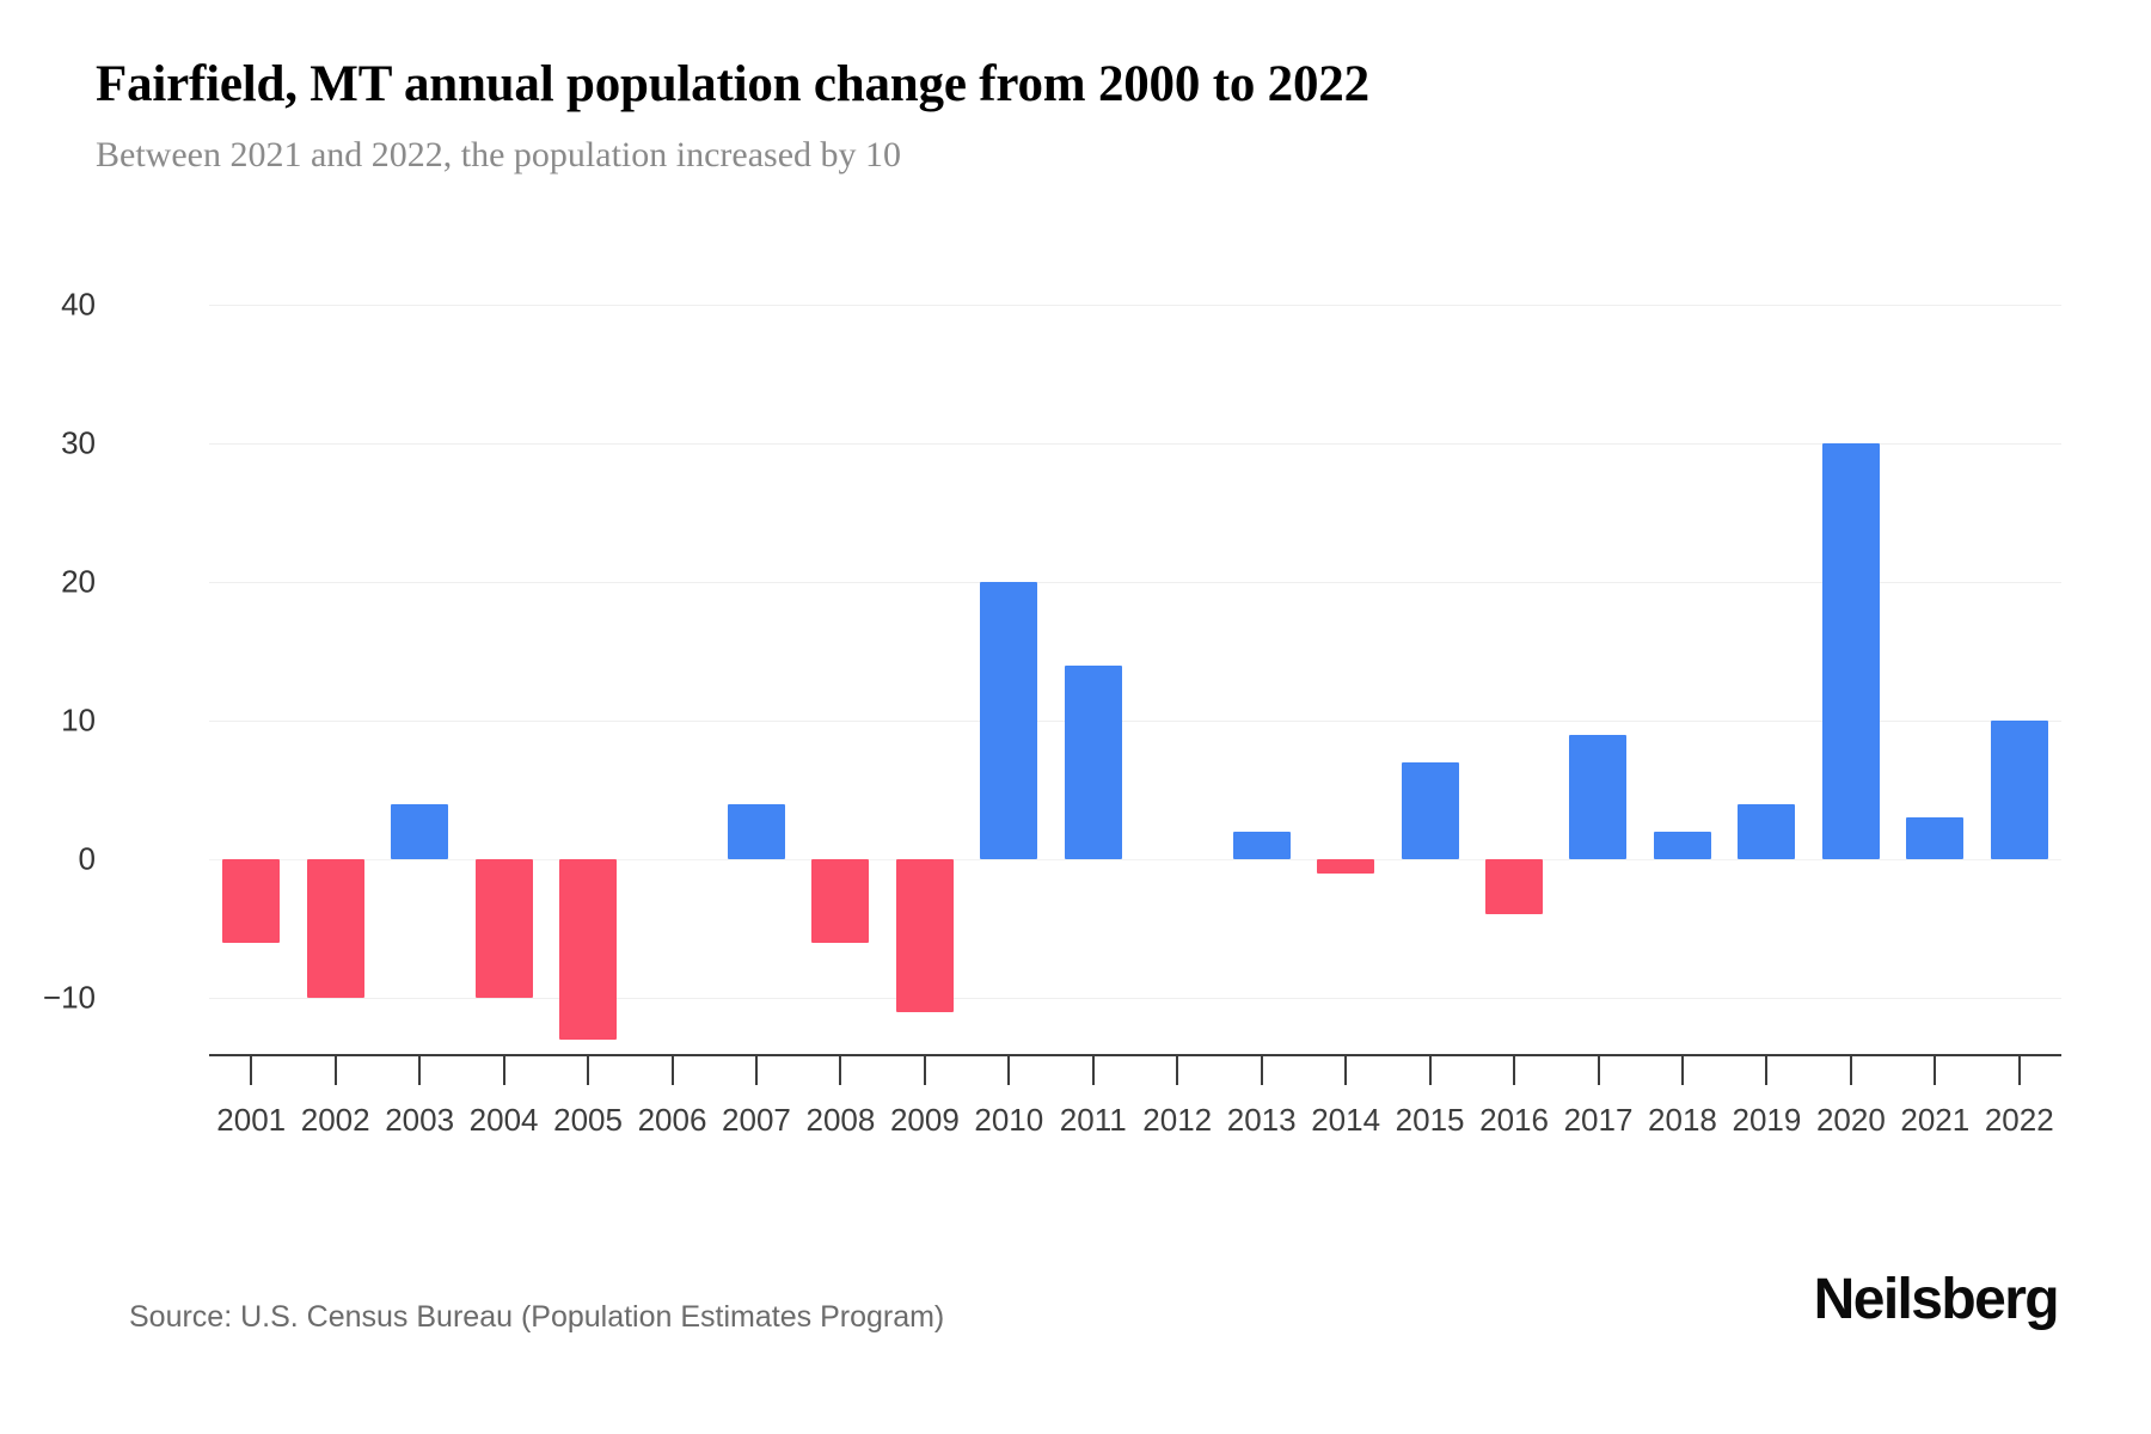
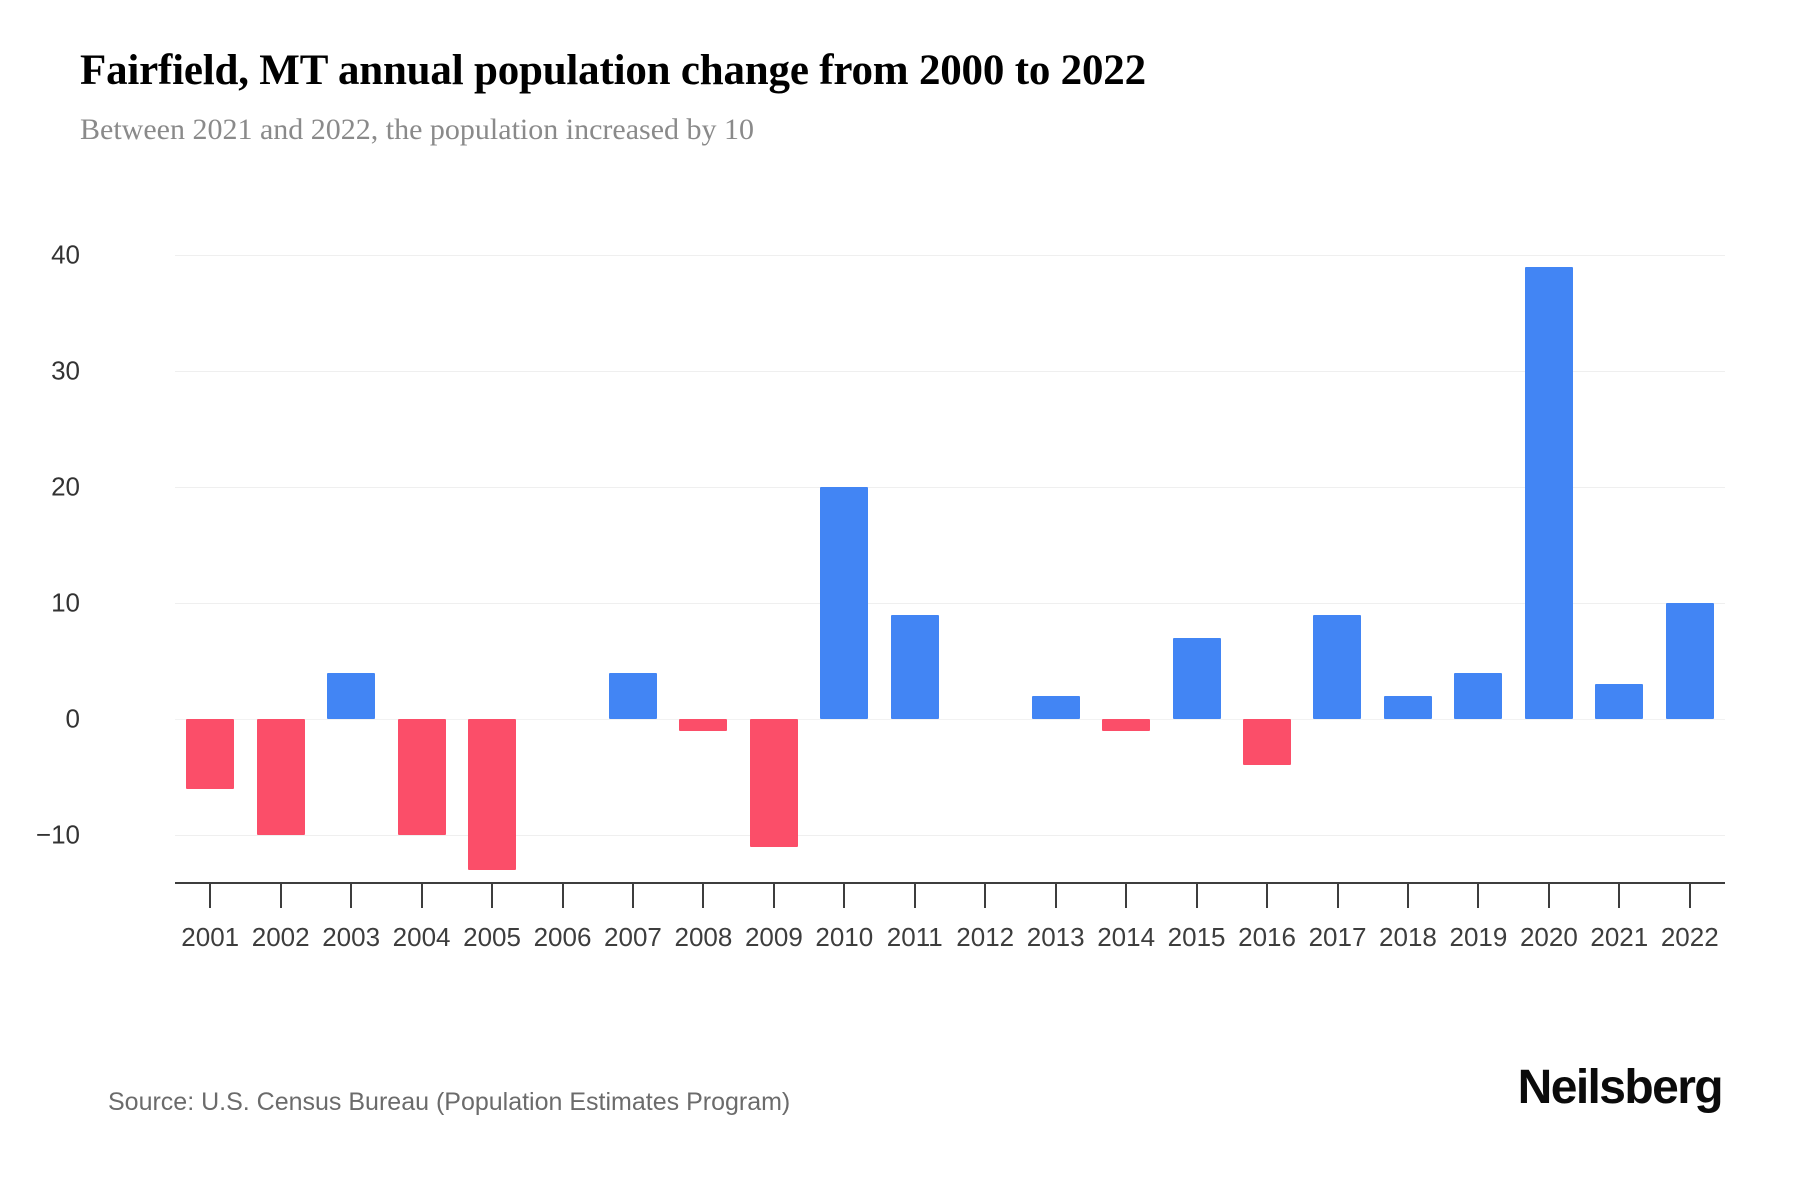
2008: -6 -> -1
2011: 14 -> 9
2020: 30 -> 39
